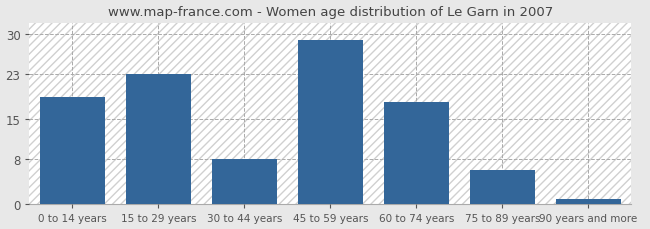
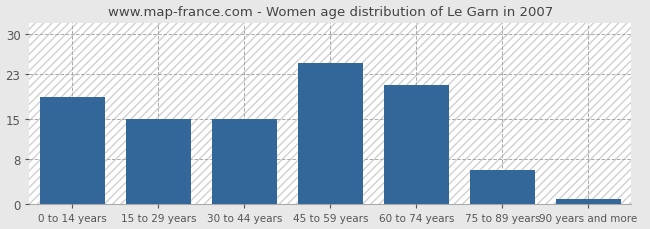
15 to 29 years: 23 -> 15
30 to 44 years: 8 -> 15
45 to 59 years: 29 -> 25
60 to 74 years: 18 -> 21
